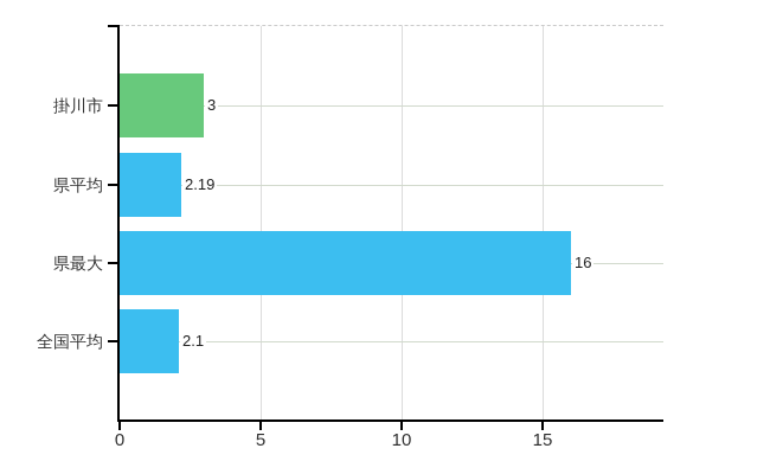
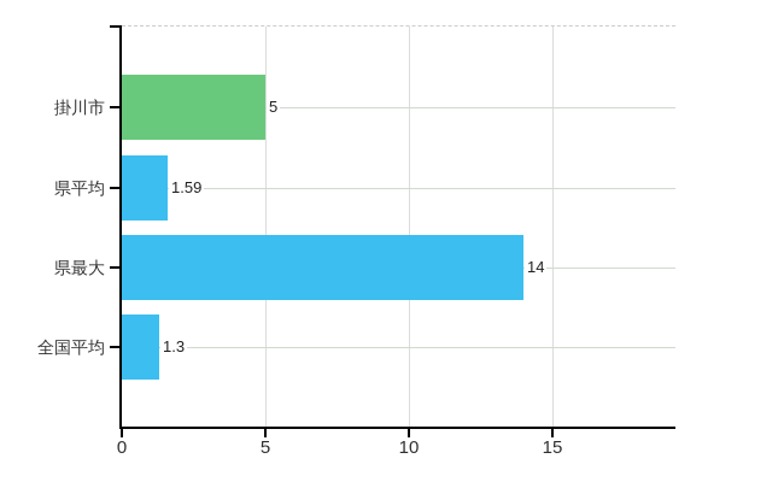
掛川市: 3 -> 5
県平均: 2.19 -> 1.59
県最大: 16 -> 14
全国平均: 2.1 -> 1.3
